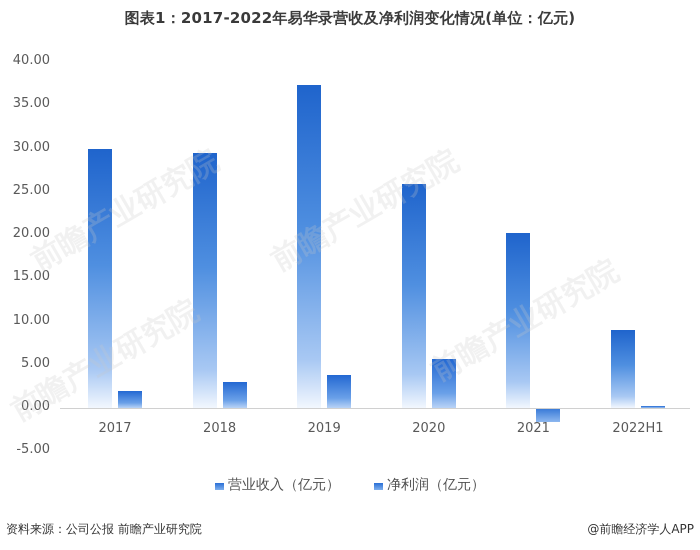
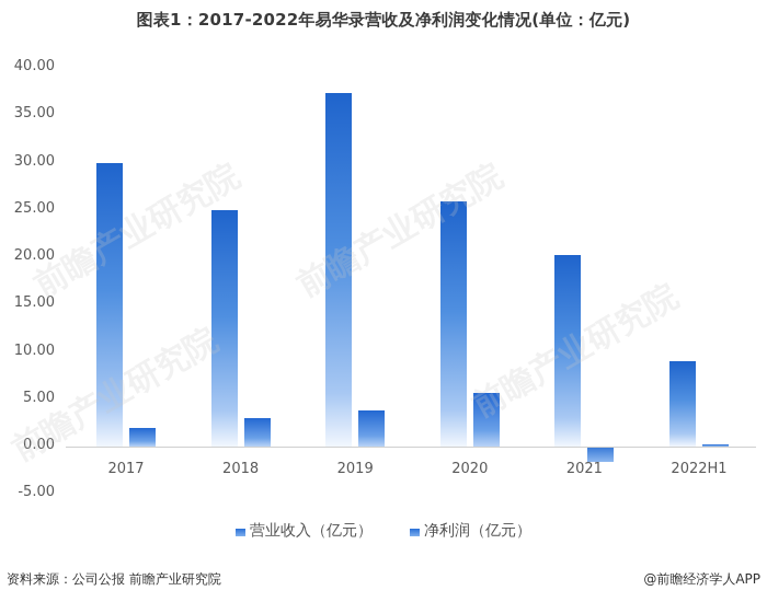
营业收入（亿元）/2018: 30 -> 25
